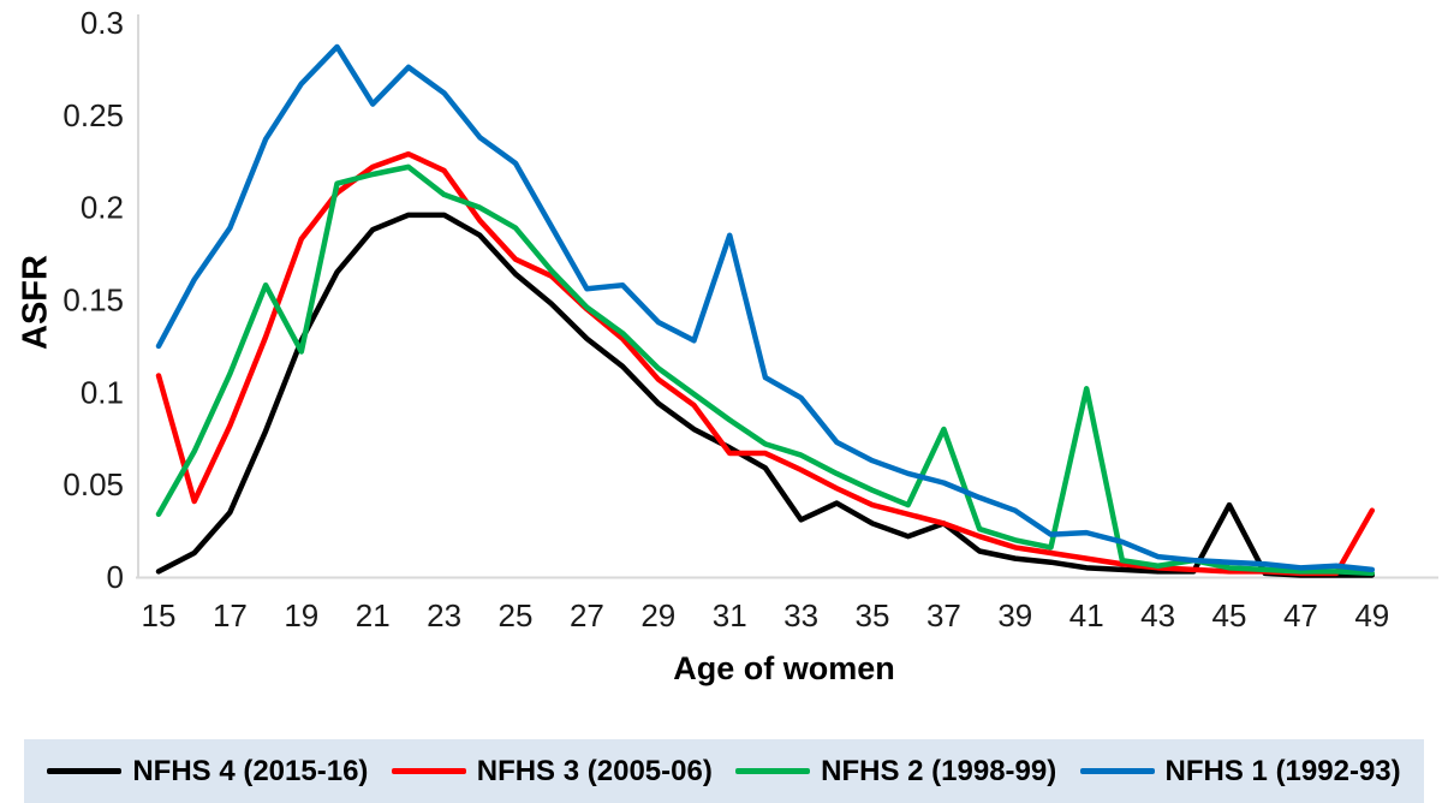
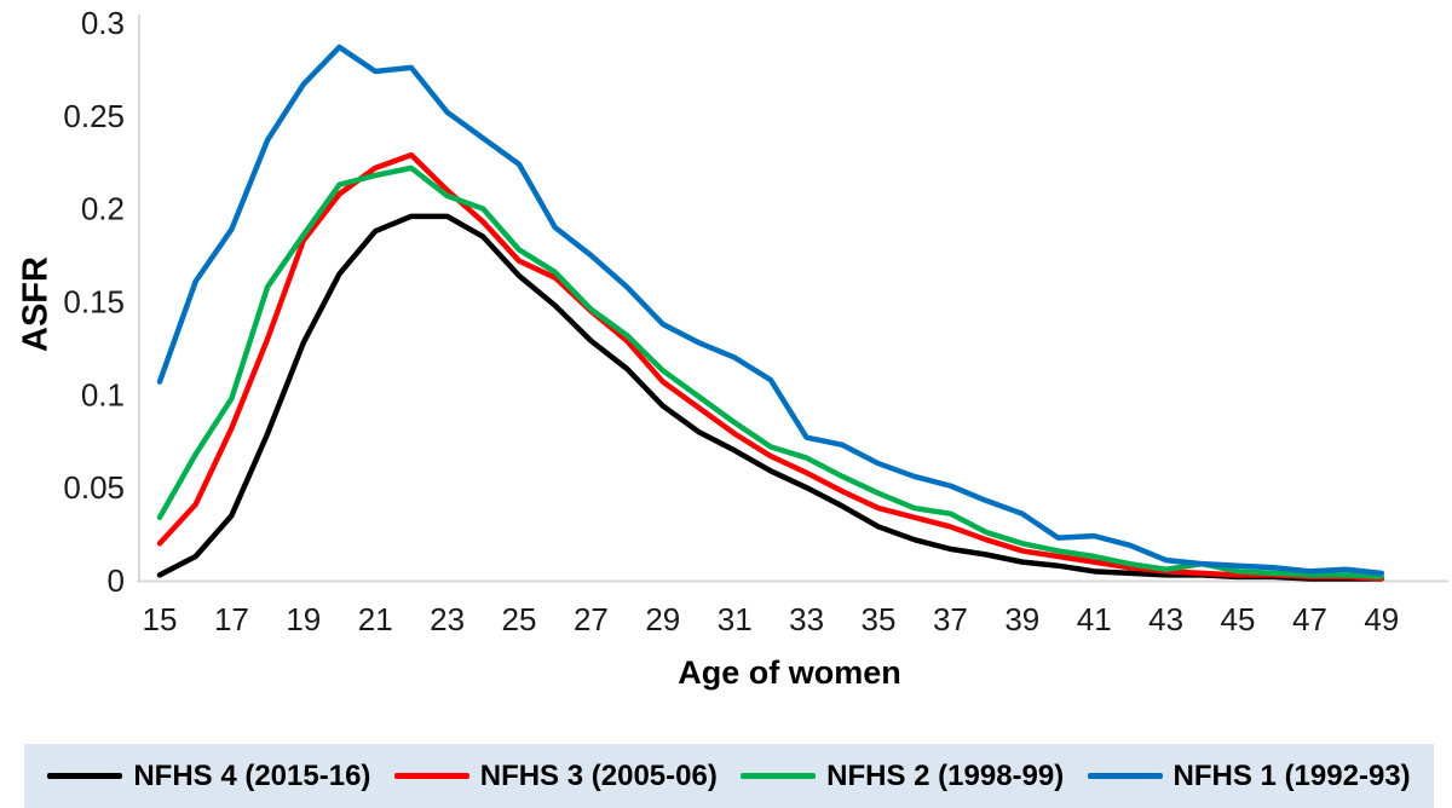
NFHS 3 (2005-06)/15: 0.109 -> 0.020
NFHS 1 (1992-93)/15: 0.125 -> 0.107
NFHS 2 (1998-99)/17: 0.110 -> 0.098
NFHS 2 (1998-99)/19: 0.122 -> 0.186
NFHS 1 (1992-93)/21: 0.256 -> 0.274
NFHS 3 (2005-06)/23: 0.220 -> 0.210
NFHS 1 (1992-93)/23: 0.262 -> 0.252
NFHS 2 (1998-99)/25: 0.189 -> 0.178
NFHS 1 (1992-93)/27: 0.156 -> 0.175
NFHS 3 (2005-06)/31: 0.067 -> 0.079
NFHS 1 (1992-93)/31: 0.185 -> 0.120
NFHS 4 (2015-16)/33: 0.031 -> 0.050
NFHS 1 (1992-93)/33: 0.097 -> 0.077
NFHS 4 (2015-16)/37: 0.029 -> 0.017
NFHS 2 (1998-99)/37: 0.080 -> 0.036
NFHS 2 (1998-99)/41: 0.102 -> 0.013
NFHS 4 (2015-16)/45: 0.039 -> 0.002
NFHS 3 (2005-06)/49: 0.036 -> 0.001
